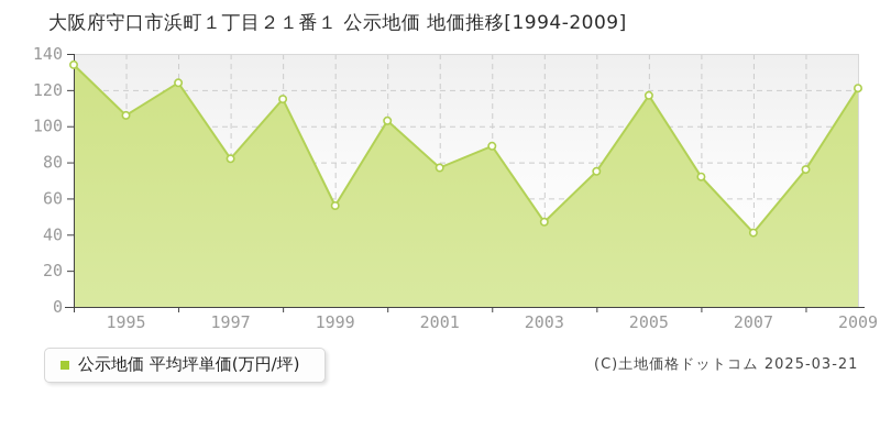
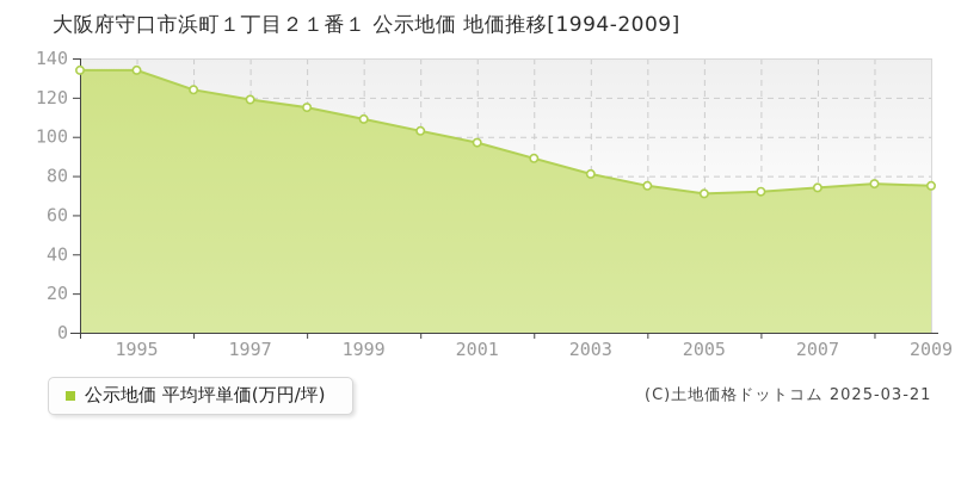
1995: 106 -> 134
1997: 82 -> 119
1999: 56 -> 109
2001: 77 -> 97
2003: 47 -> 81
2005: 117 -> 71
2007: 41 -> 74
2009: 121 -> 75
